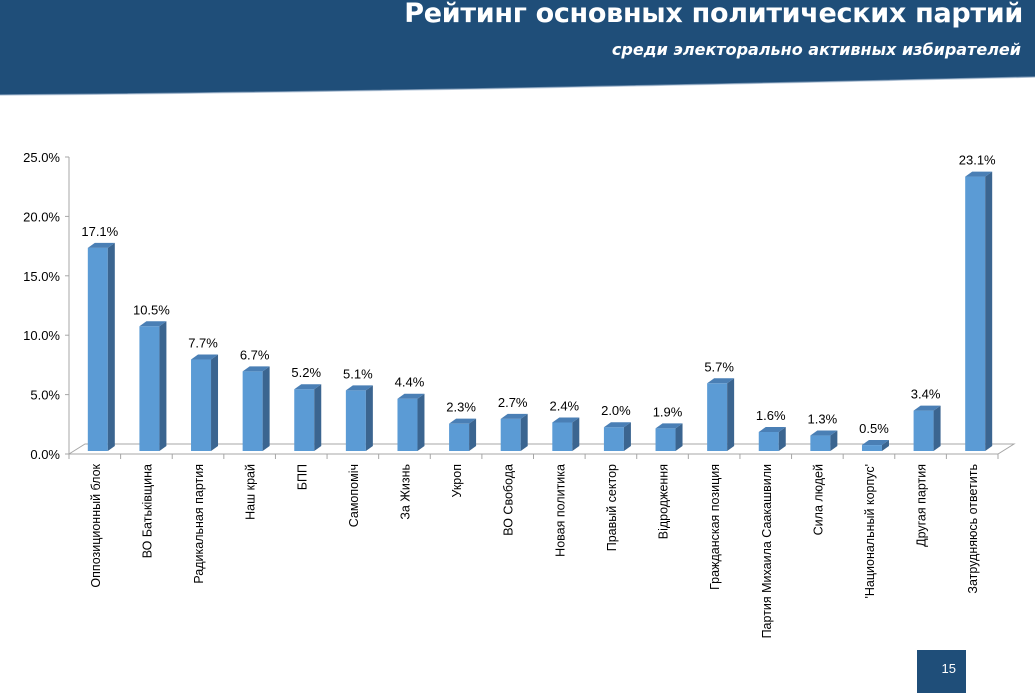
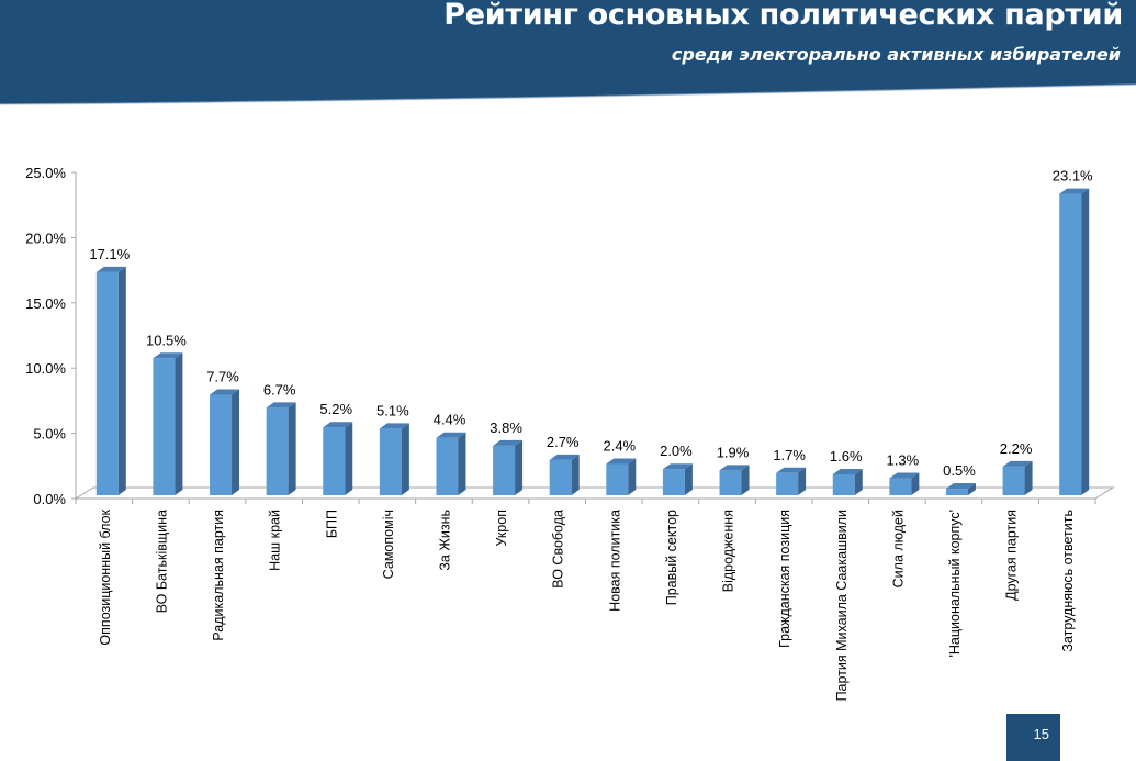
Укроп: 2.3% -> 3.8%
Гражданская позиция: 5.7% -> 1.7%
Другая партия: 3.4% -> 2.2%
